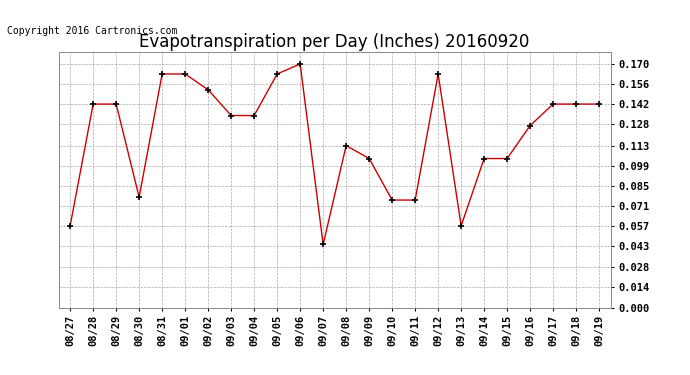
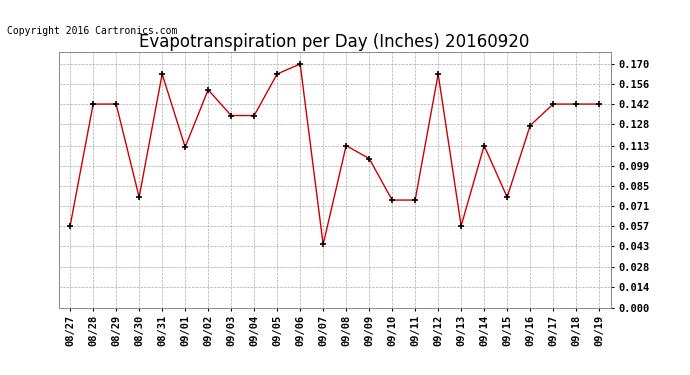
09/01: 0.163 -> 0.112
09/14: 0.104 -> 0.113
09/15: 0.104 -> 0.077
